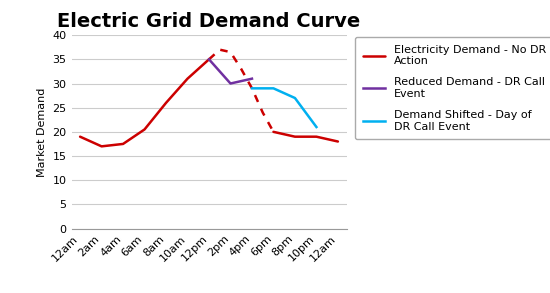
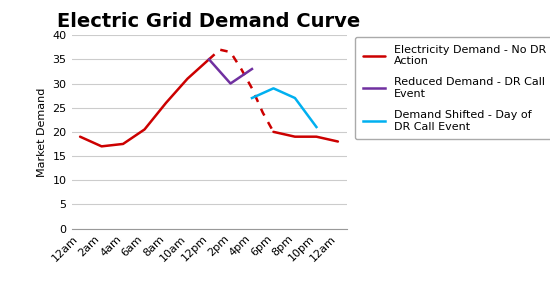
Reduced Demand - DR Call Event/4pm: 31 -> 33
Demand Shifted - Day of DR Call Event/4pm: 29 -> 27
